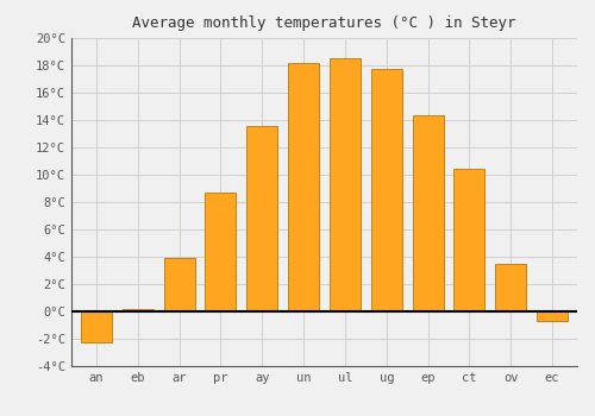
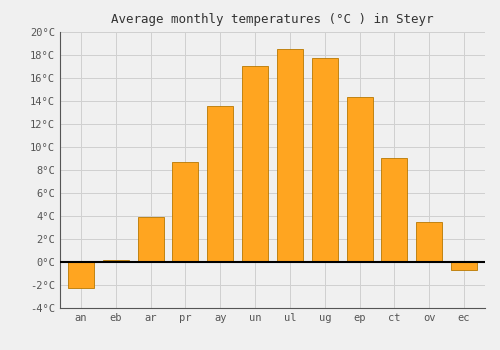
un: 18.1°C -> 17.0°C
ct: 10.4°C -> 9.0°C
